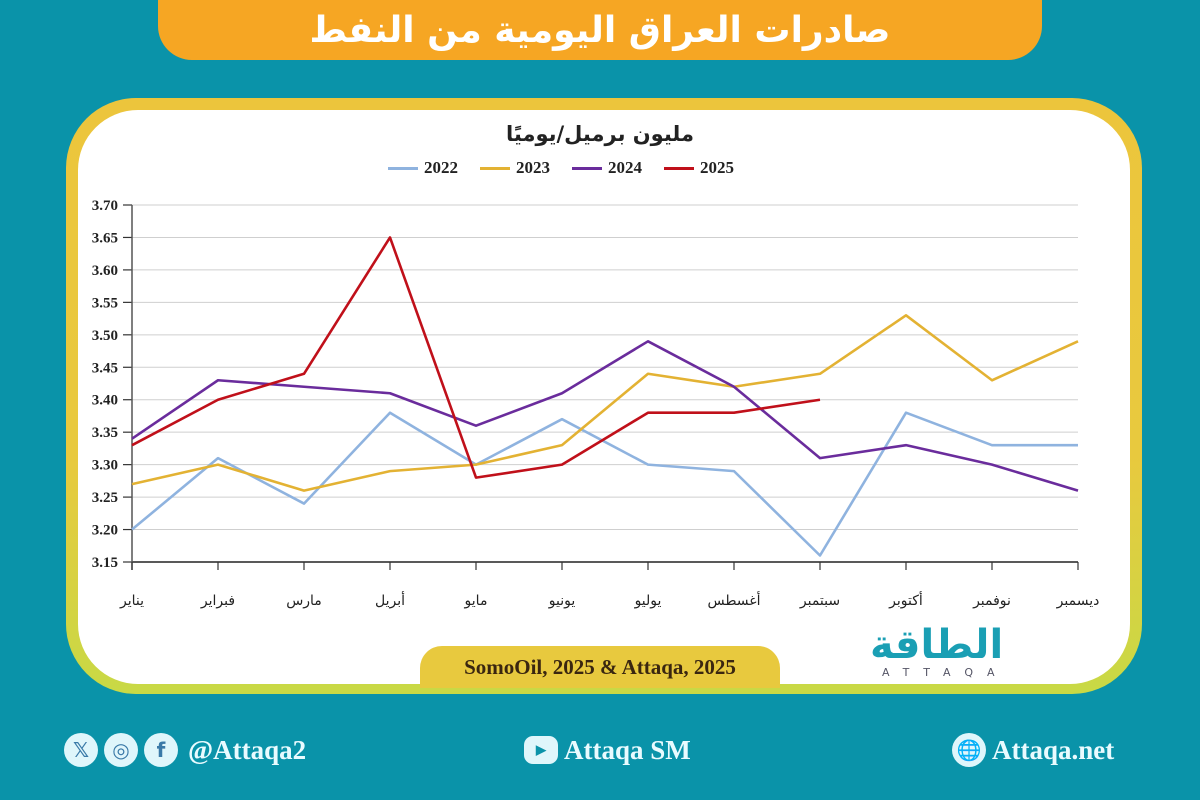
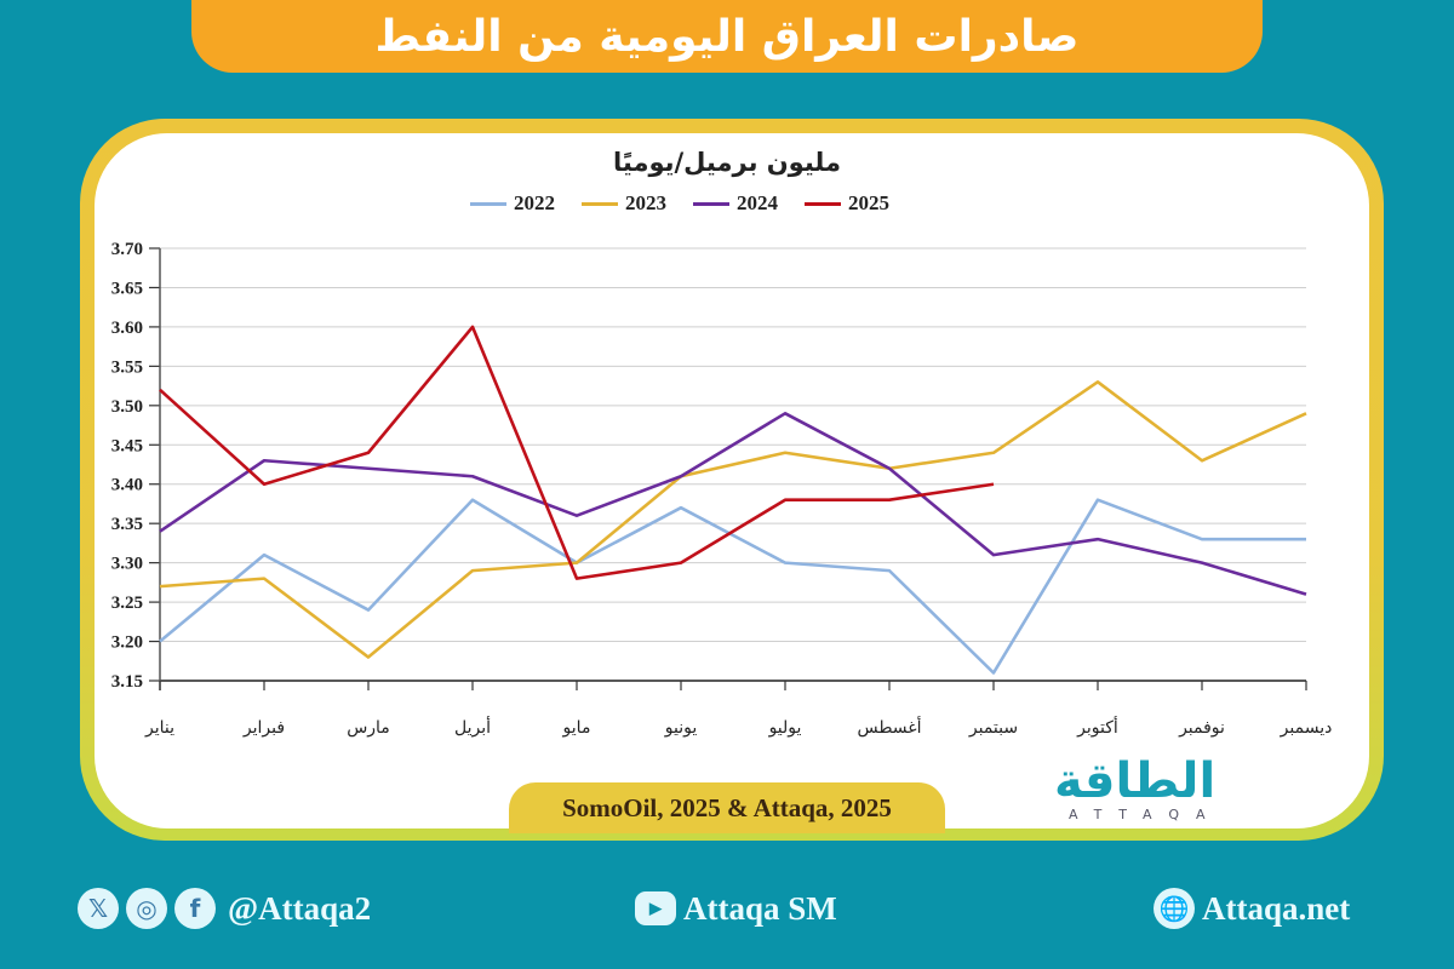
2025/يناير: 3.33 -> 3.52
2023/فبراير: 3.30 -> 3.28
2023/مارس: 3.26 -> 3.18
2025/أبريل: 3.65 -> 3.60
2023/يونيو: 3.33 -> 3.41
